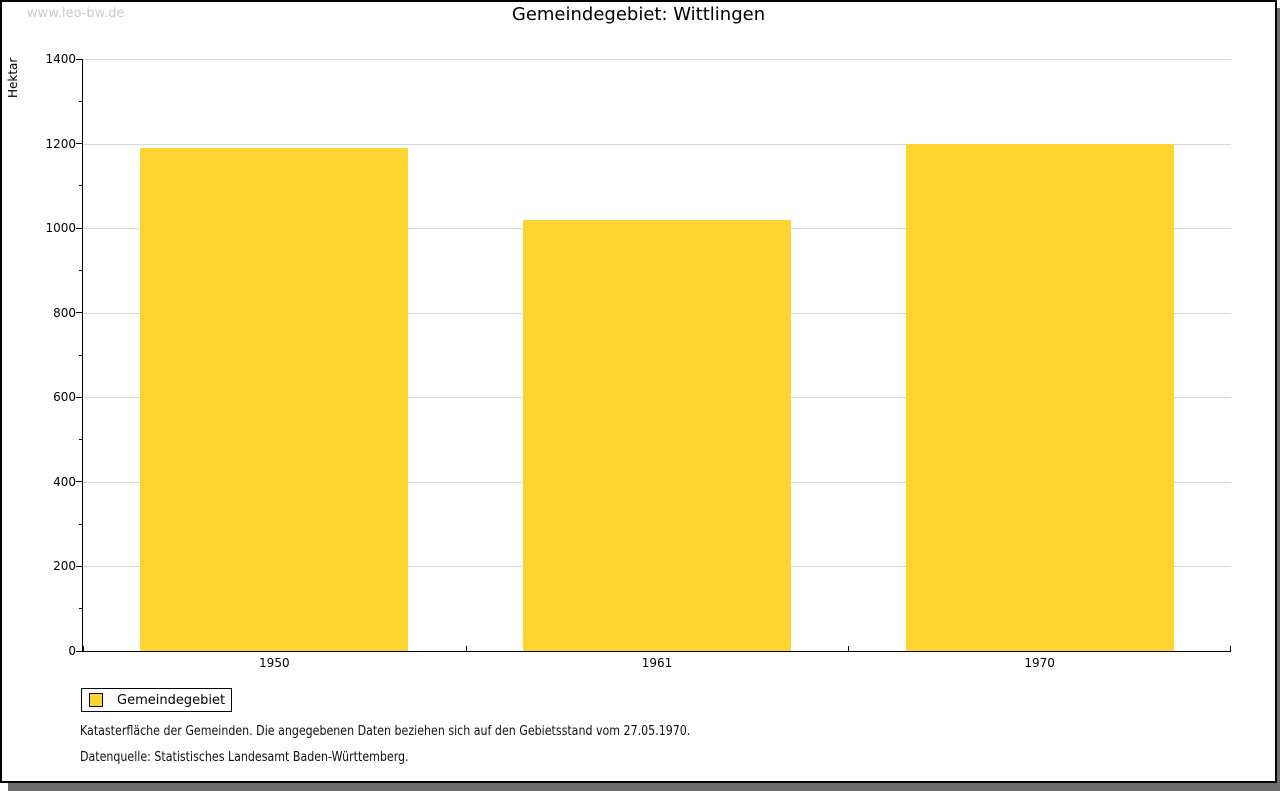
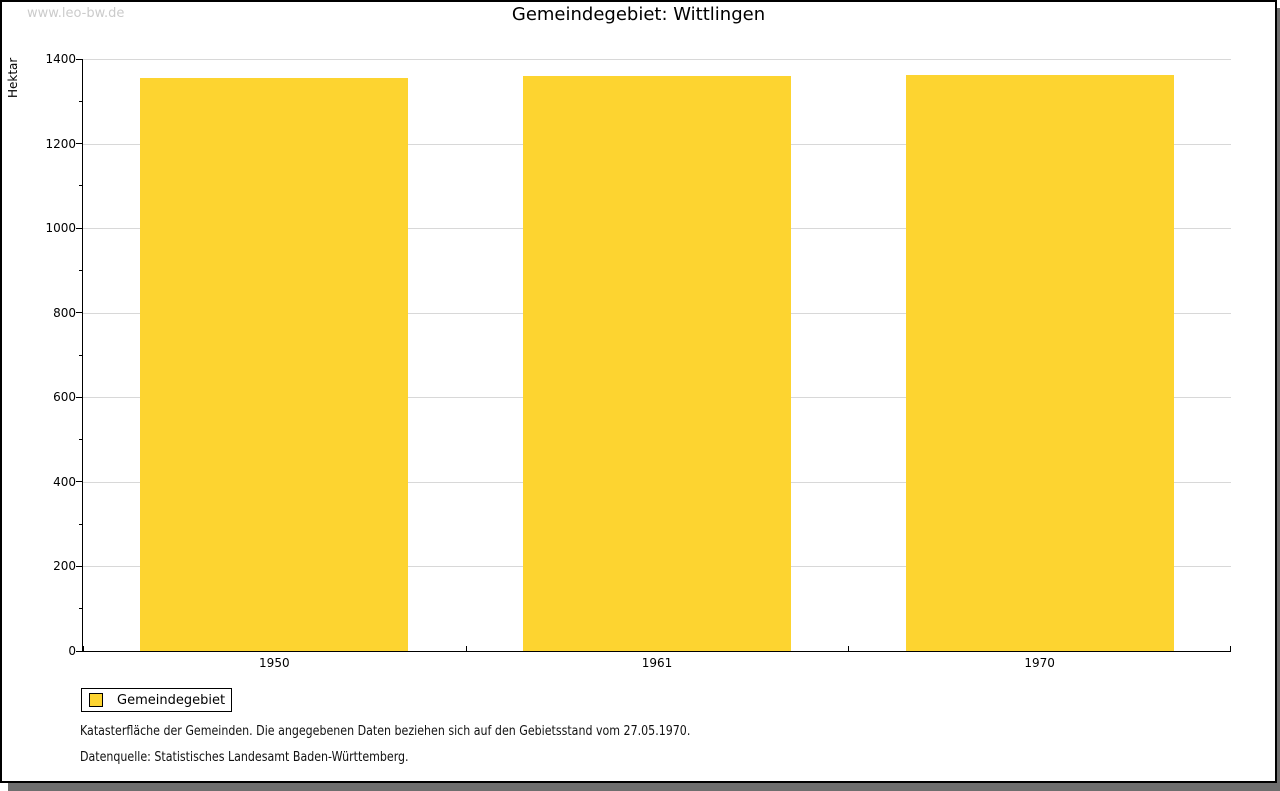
1950: 1190 -> 1360
1961: 1020 -> 1360
1970: 1200 -> 1360
